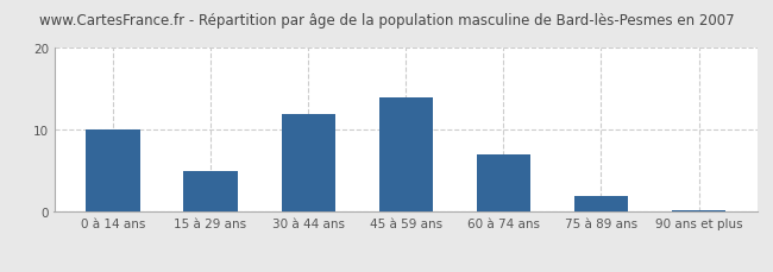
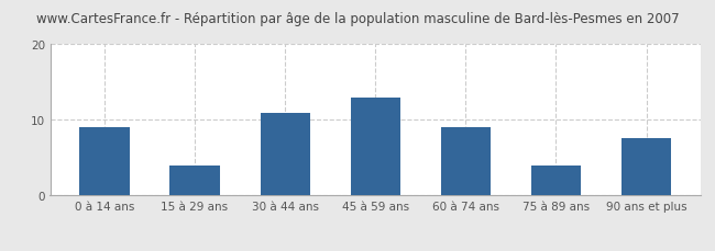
0 à 14 ans: 10.0 -> 9.0
15 à 29 ans: 5.0 -> 4.0
30 à 44 ans: 12.0 -> 11.0
45 à 59 ans: 14.0 -> 13.0
60 à 74 ans: 7.0 -> 9.0
75 à 89 ans: 2.0 -> 4.0
90 ans et plus: 0.2 -> 7.6
